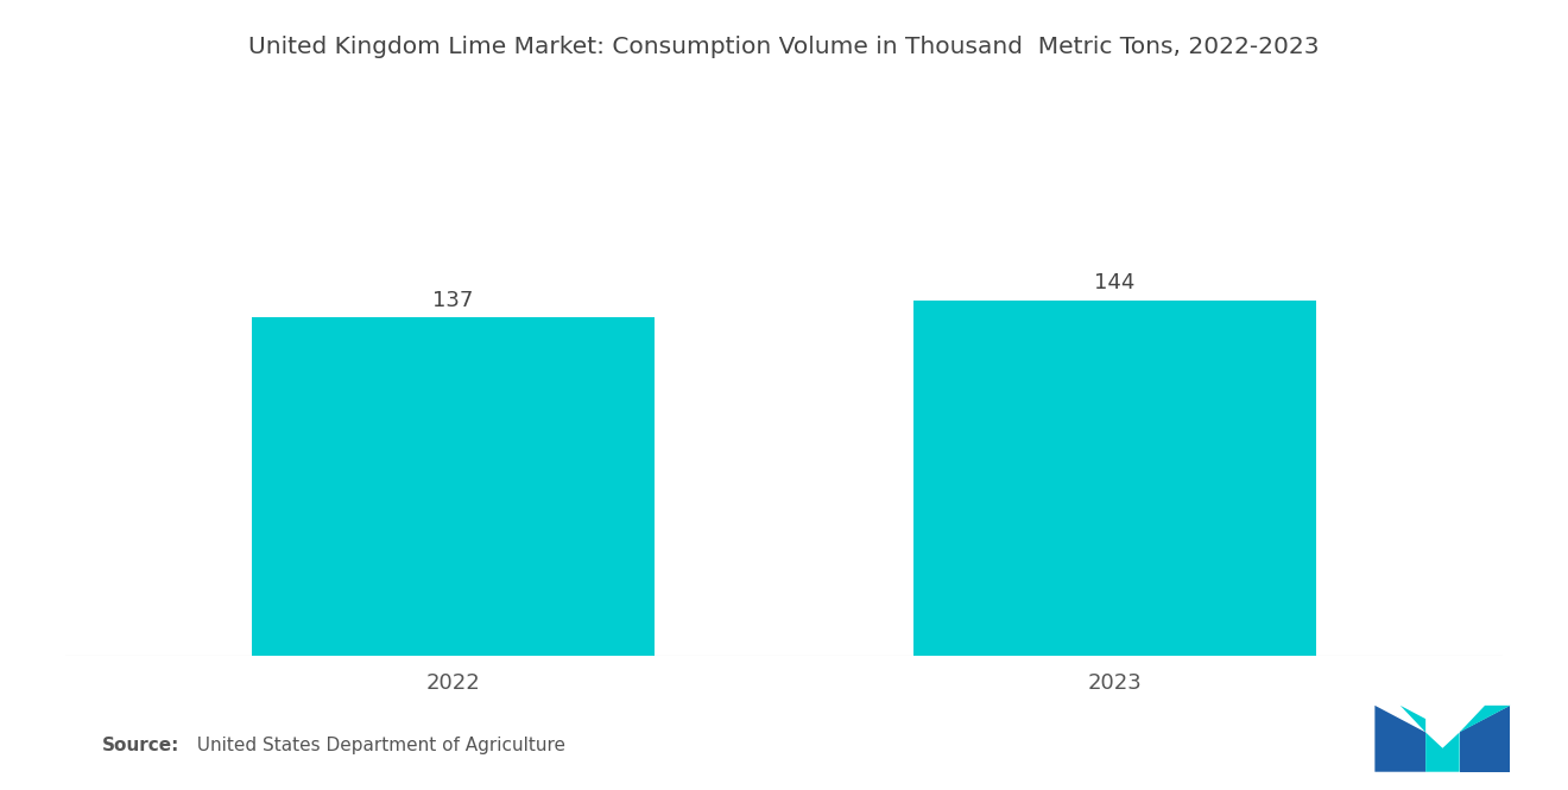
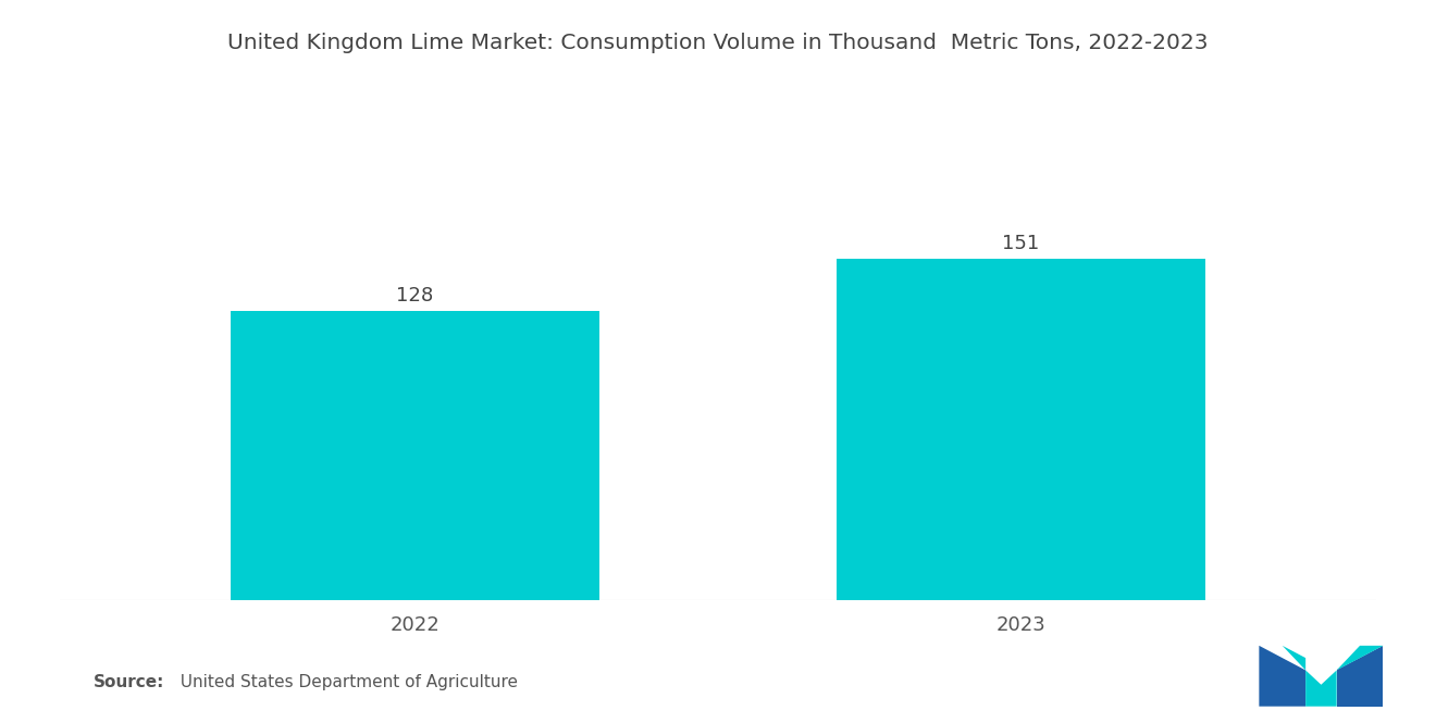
2022: 137 -> 128
2023: 144 -> 151
